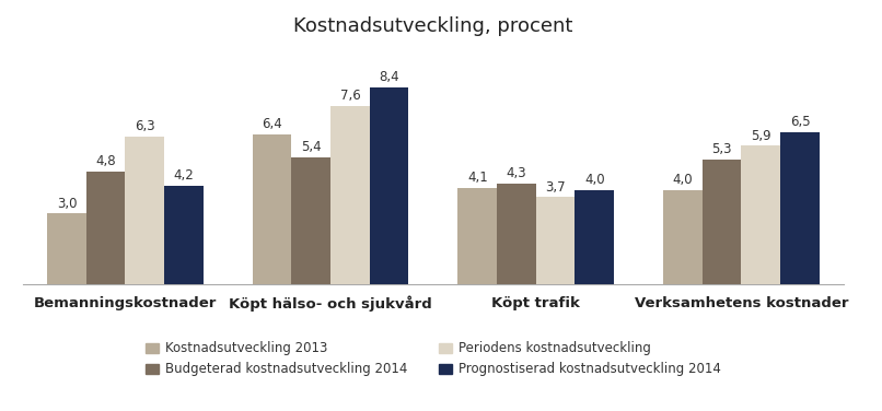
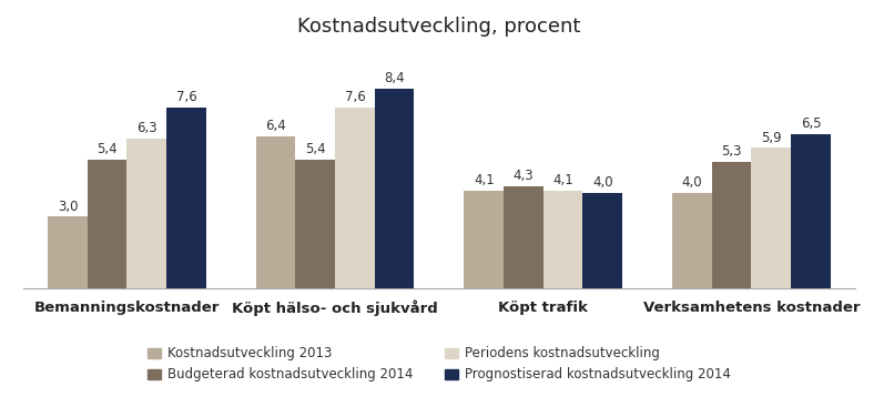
Budgeterad kostnadsutveckling 2014/Bemanningskostnader: 4,8 -> 5,4
Prognostiserad kostnadsutveckling 2014/Bemanningskostnader: 4,2 -> 7,6
Periodens kostnadsutveckling/Köpt trafik: 3,7 -> 4,1
